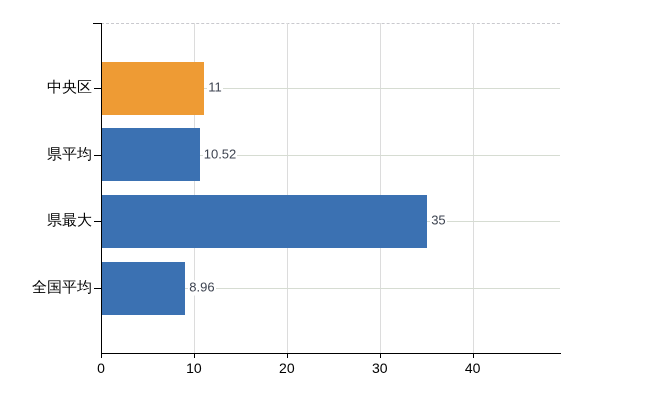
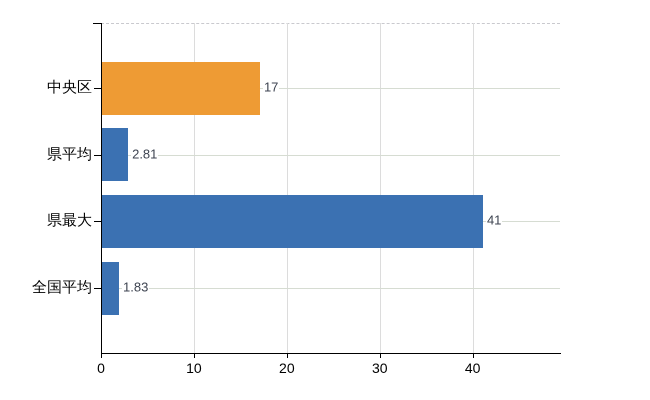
中央区: 11 -> 17
県平均: 10.52 -> 2.81
県最大: 35 -> 41
全国平均: 8.96 -> 1.83
